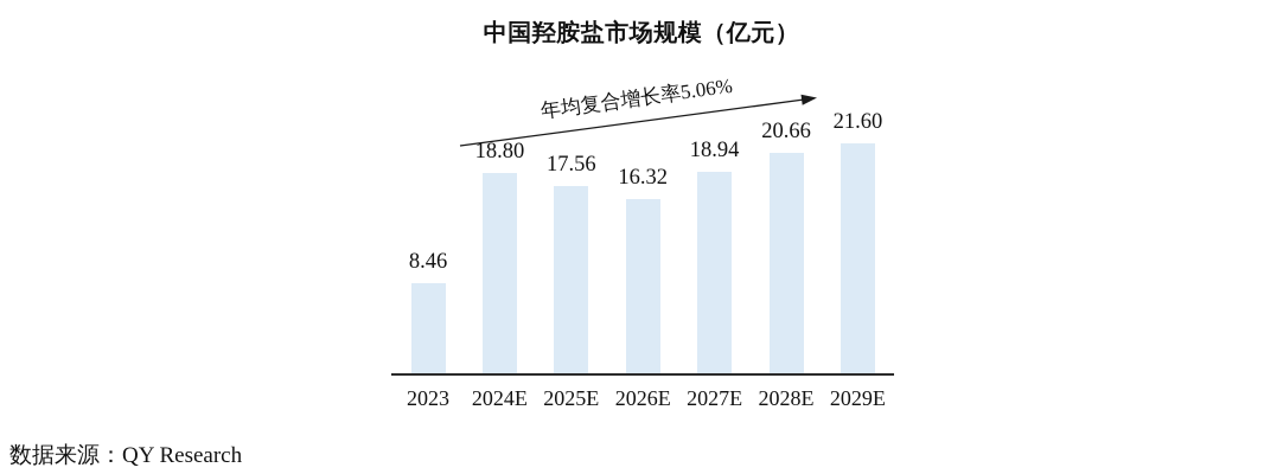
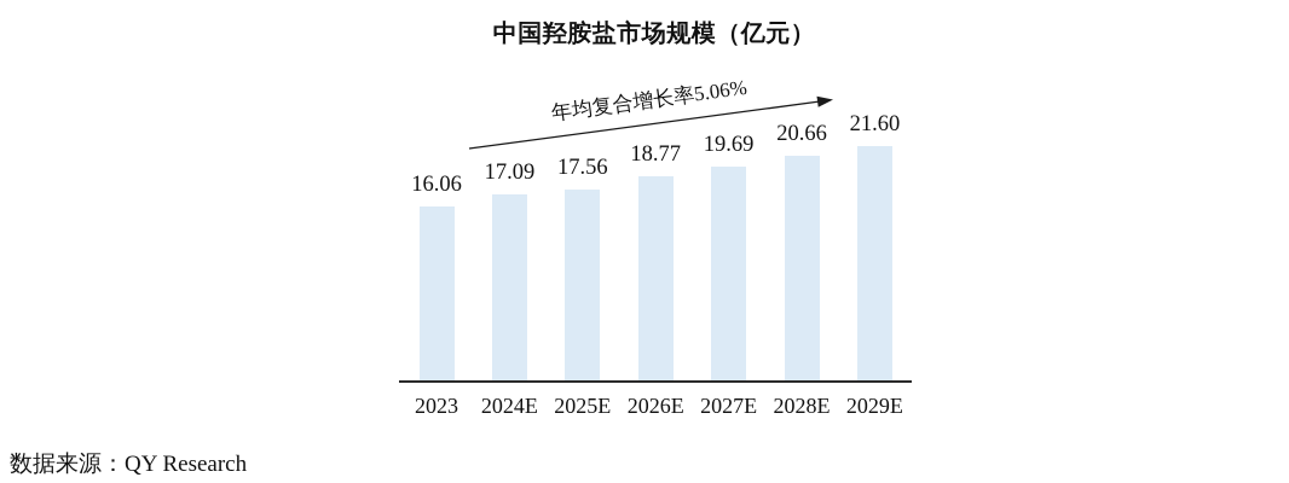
2023: 8.46 -> 16.06
2024E: 18.80 -> 17.09
2026E: 16.32 -> 18.77
2027E: 18.94 -> 19.69
